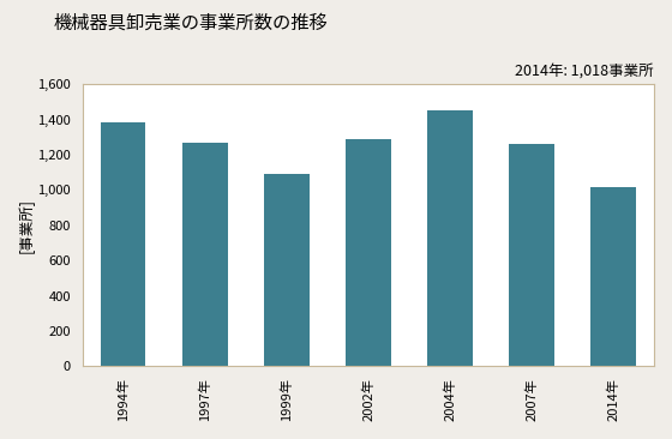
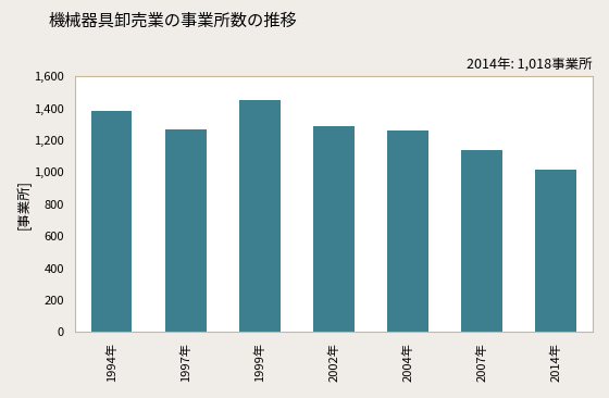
1999年: 1,090 -> 1,450
2004年: 1,450 -> 1,260
2007年: 1,260 -> 1,140
